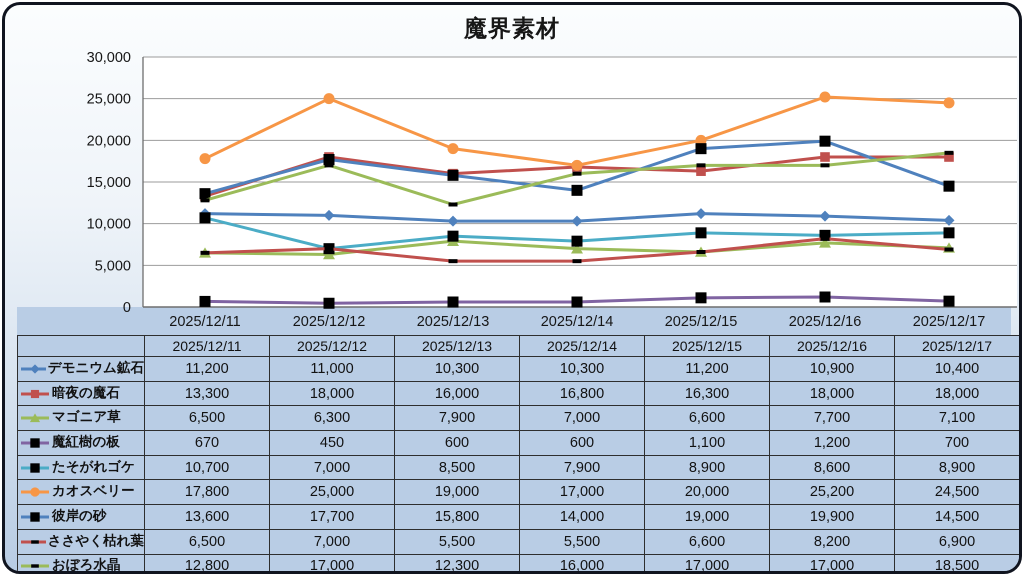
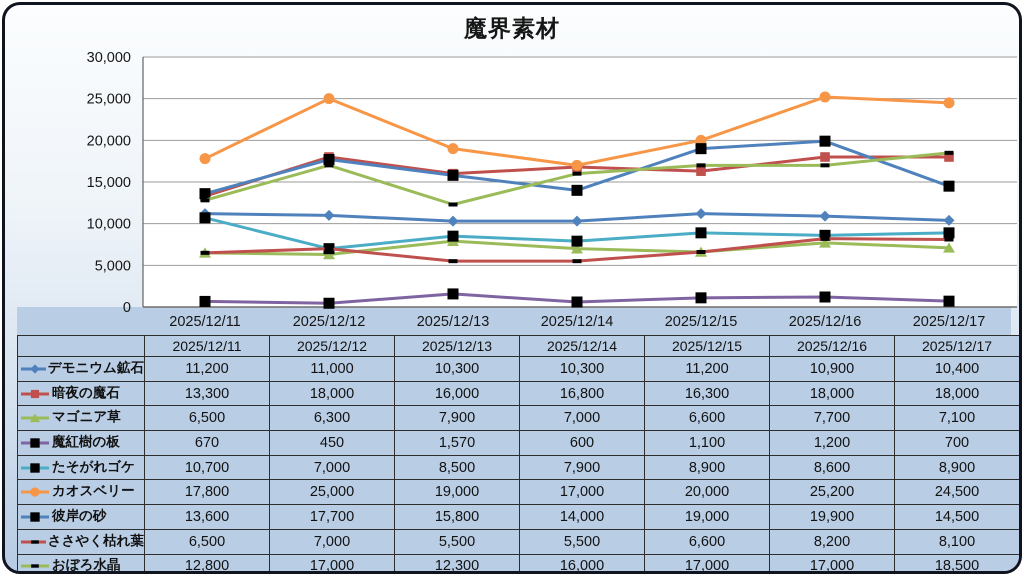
魔紅樹の板/2025/12/13: 600 -> 1,570
ささやく枯れ葉/2025/12/17: 6,900 -> 8,100
